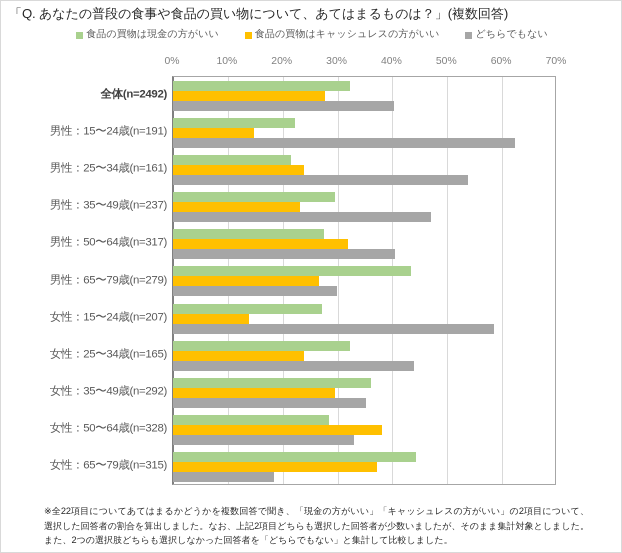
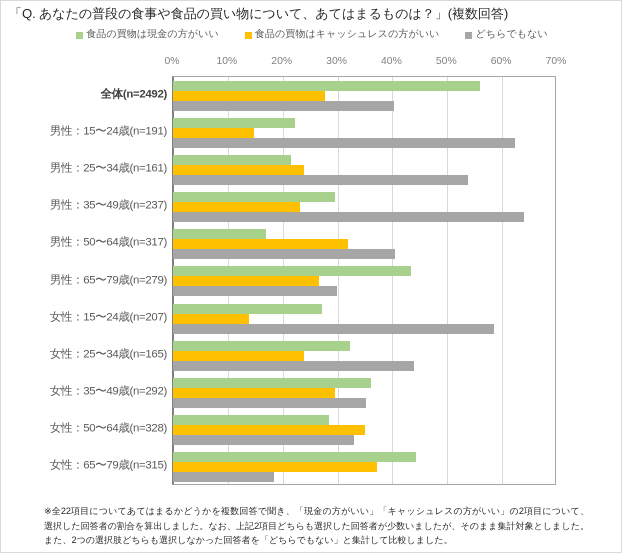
食品の買物は現金の方がいい/全体(n=2492): 32% -> 56%
どちらでもない/男性：35〜49歳(n=237): 47% -> 64%
食品の買物は現金の方がいい/男性：50〜64歳(n=317): 28% -> 17%
食品の買物はキャッシュレスの方がいい/女性：50〜64歳(n=328): 38% -> 35%
